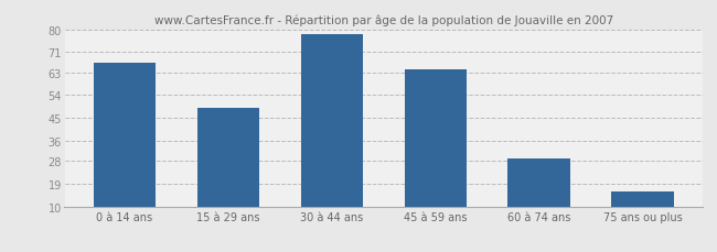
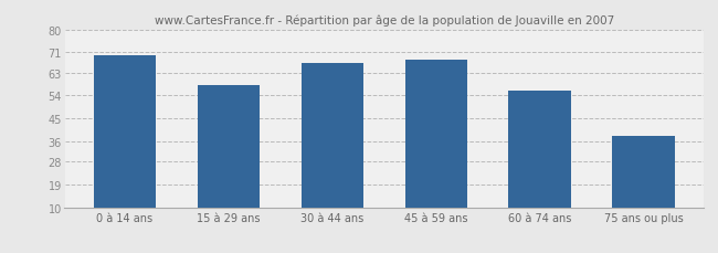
0 à 14 ans: 67 -> 70
15 à 29 ans: 49 -> 58
30 à 44 ans: 78 -> 67
45 à 59 ans: 64 -> 68
60 à 74 ans: 29 -> 56
75 ans ou plus: 16 -> 38
